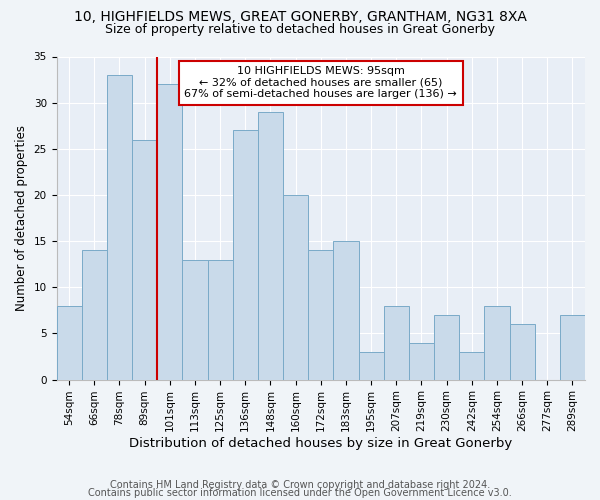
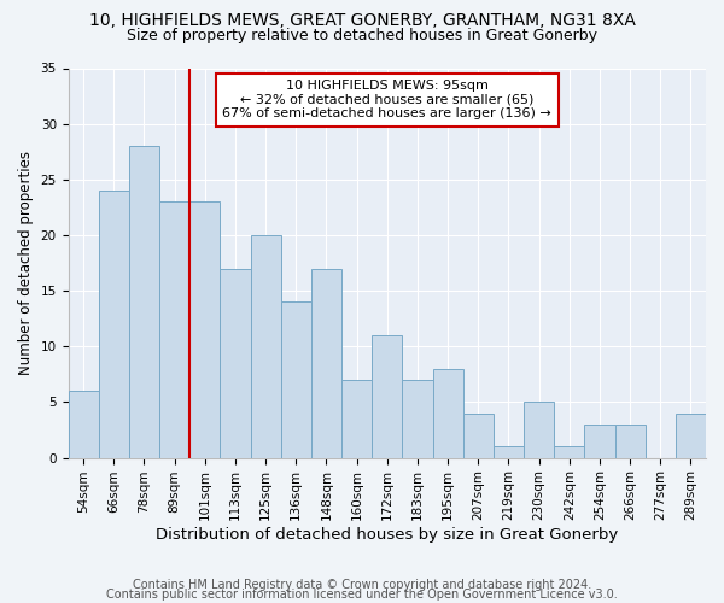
54sqm: 8 -> 6
66sqm: 14 -> 24
78sqm: 33 -> 28
89sqm: 26 -> 23
101sqm: 32 -> 23
113sqm: 13 -> 17
125sqm: 13 -> 20
136sqm: 27 -> 14
148sqm: 29 -> 17
160sqm: 20 -> 7
172sqm: 14 -> 11
183sqm: 15 -> 7
195sqm: 3 -> 8
207sqm: 8 -> 4
219sqm: 4 -> 1
230sqm: 7 -> 5
242sqm: 3 -> 1
254sqm: 8 -> 3
266sqm: 6 -> 3
289sqm: 7 -> 4
